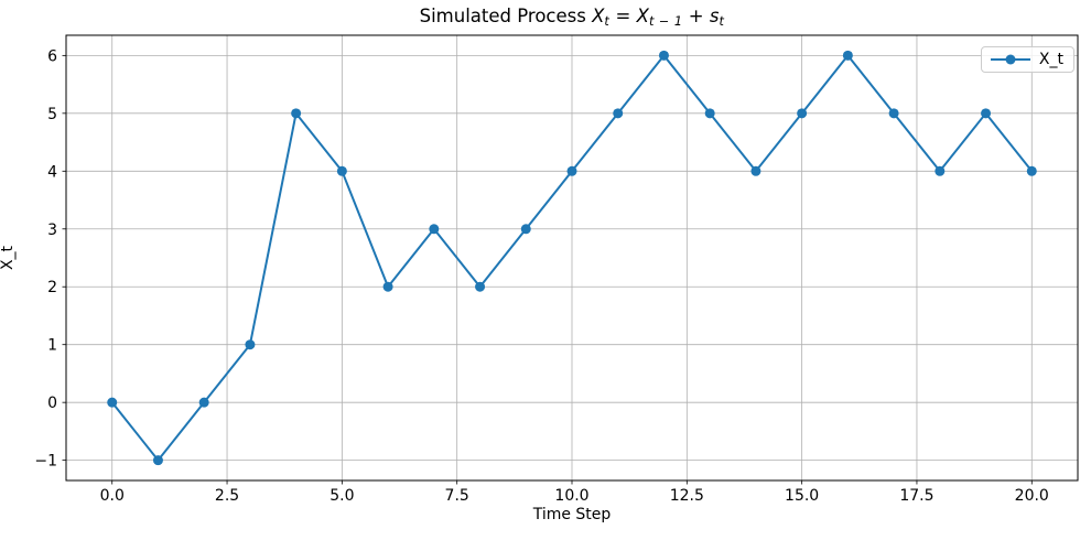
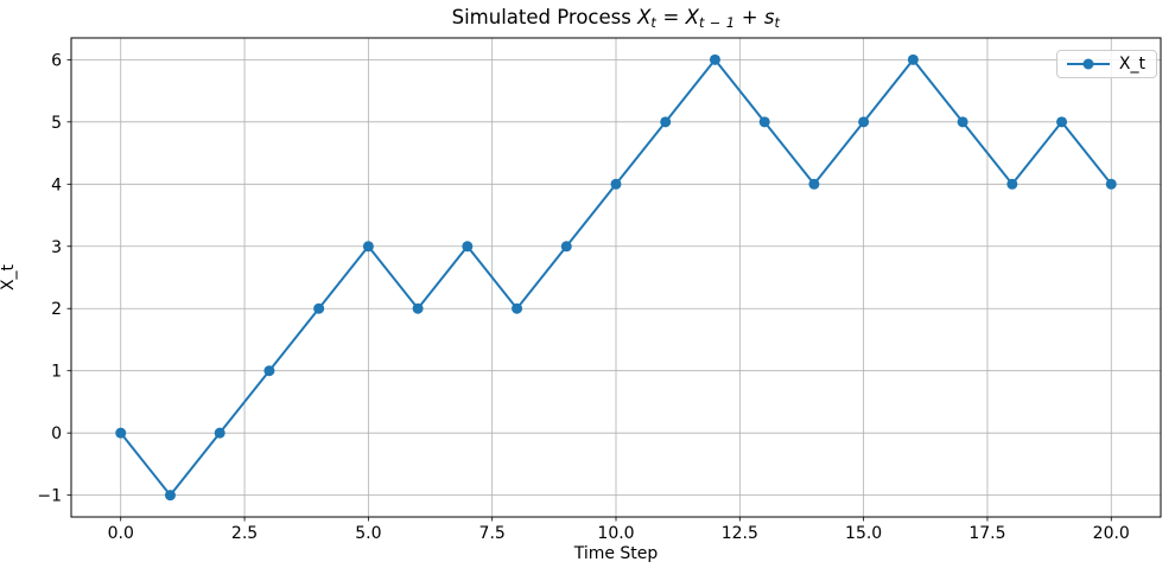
4: 5 -> 2
5: 4 -> 3
